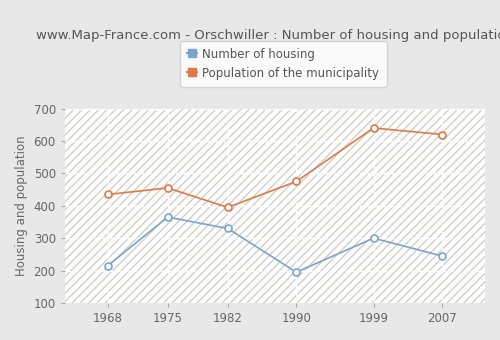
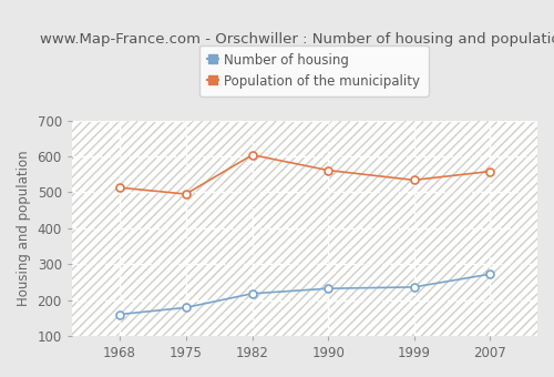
Number of housing/1968: 215 -> 160
Population of the municipality/1968: 435 -> 513
Number of housing/1975: 365 -> 179
Population of the municipality/1975: 455 -> 495
Number of housing/1982: 330 -> 218
Population of the municipality/1982: 395 -> 604
Number of housing/1990: 195 -> 232
Population of the municipality/1990: 475 -> 561
Number of housing/1999: 300 -> 236
Population of the municipality/1999: 640 -> 534
Number of housing/2007: 245 -> 272
Population of the municipality/2007: 620 -> 558
